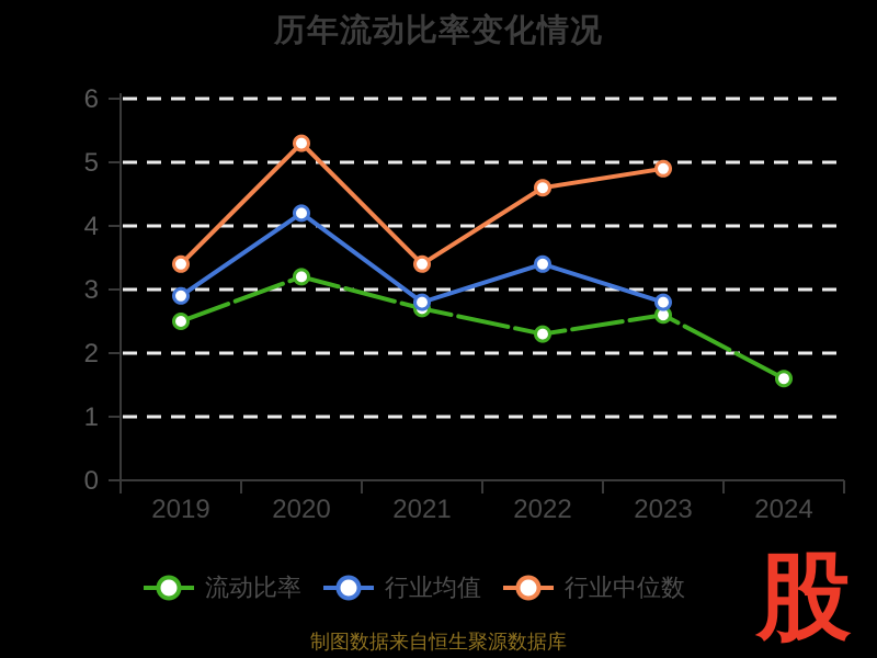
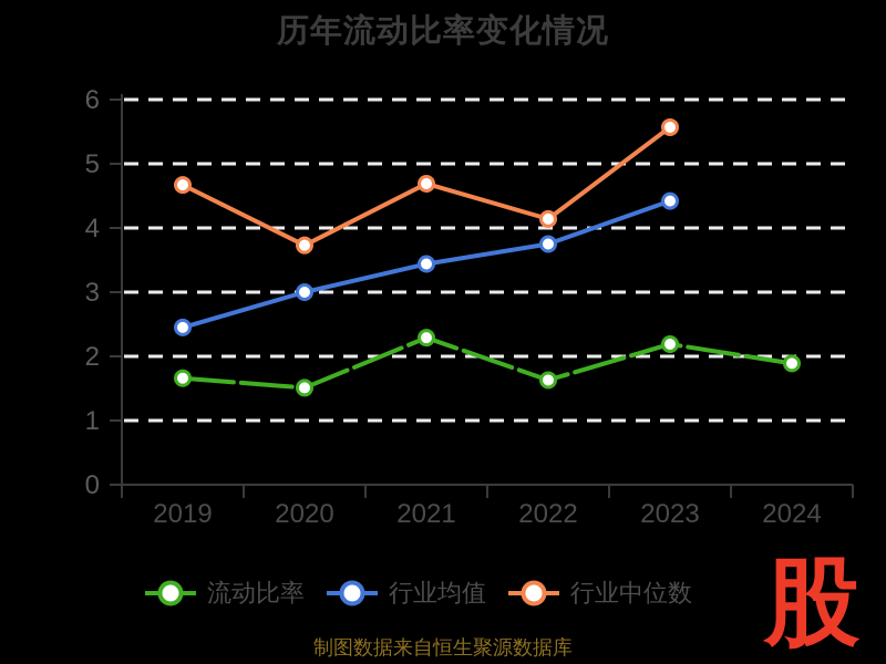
流动比率/2019: 2.5 -> 1.7
行业均值/2019: 2.9 -> 2.5
行业中位数/2019: 3.4 -> 4.7
流动比率/2020: 3.2 -> 1.5
行业均值/2020: 4.2 -> 3.0
行业中位数/2020: 5.3 -> 3.7
流动比率/2021: 2.7 -> 2.3
行业均值/2021: 2.8 -> 3.4
行业中位数/2021: 3.4 -> 4.7
流动比率/2022: 2.3 -> 1.6
行业均值/2022: 3.4 -> 3.8
行业中位数/2022: 4.6 -> 4.1
流动比率/2023: 2.6 -> 2.2
行业均值/2023: 2.8 -> 4.4
行业中位数/2023: 4.9 -> 5.6
流动比率/2024: 1.6 -> 1.9
